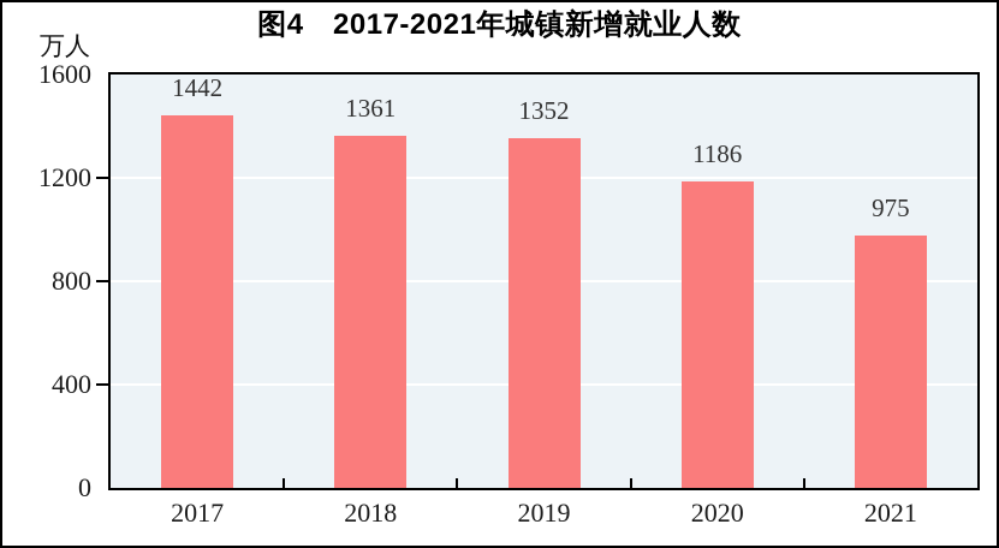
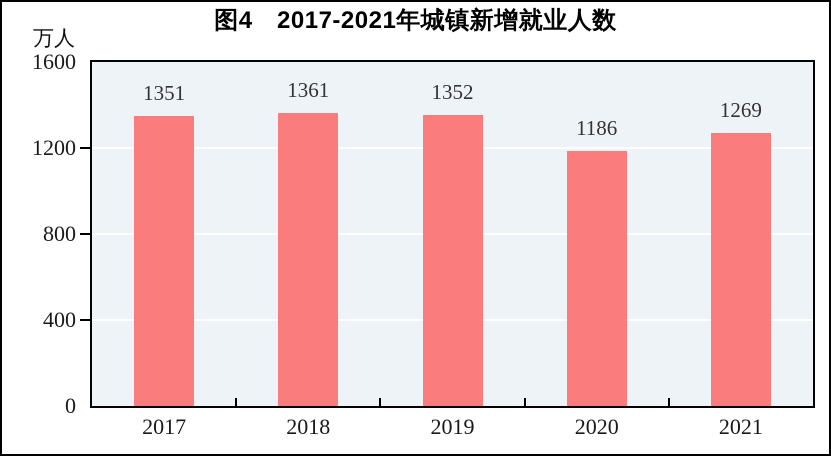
2017: 1442 -> 1351
2021: 975 -> 1269
